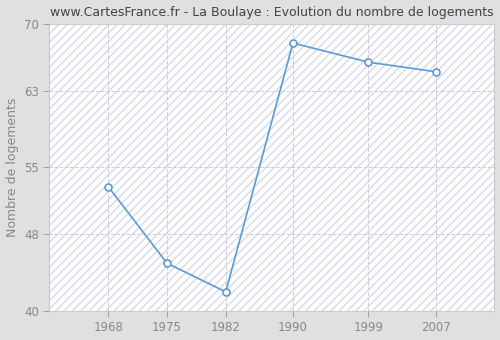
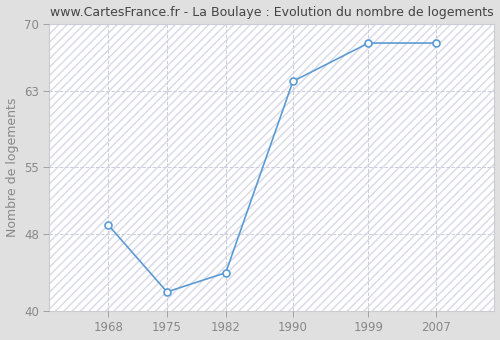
1968: 53 -> 49
1975: 45 -> 42
1982: 42 -> 44
1990: 68 -> 64
1999: 66 -> 68
2007: 65 -> 68
